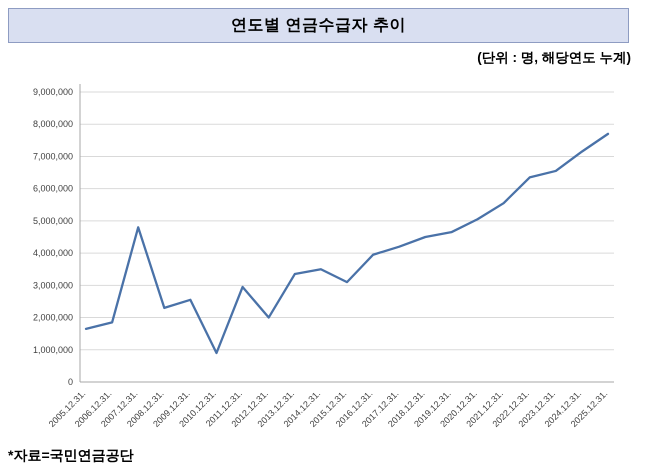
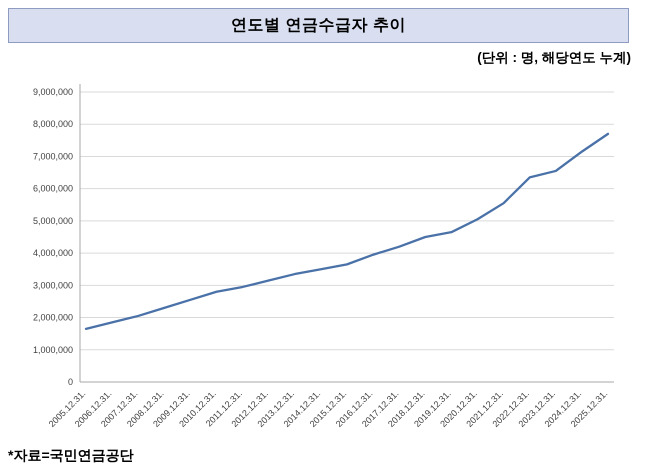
2007.12.31.: 4800000 -> 2000000
2010.12.31.: 900000 -> 2800000
2012.12.31.: 2000000 -> 3200000
2015.12.31.: 3100000 -> 3600000
